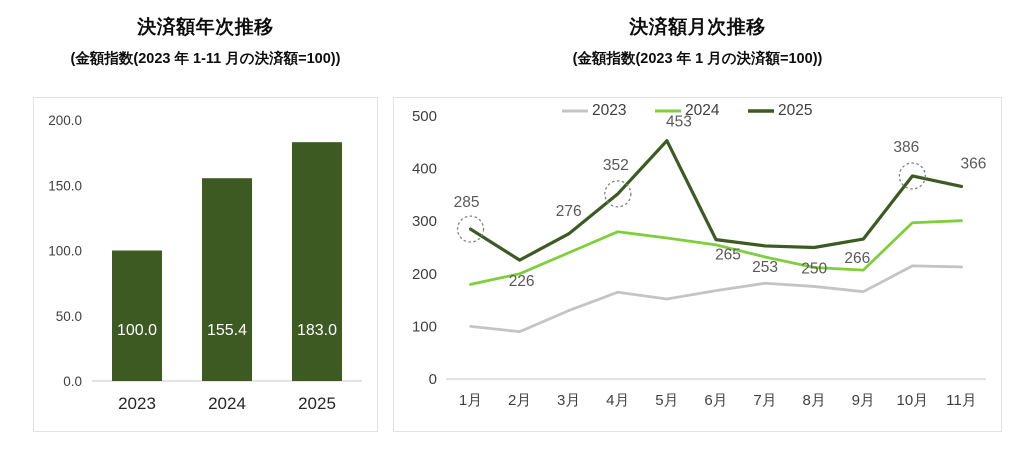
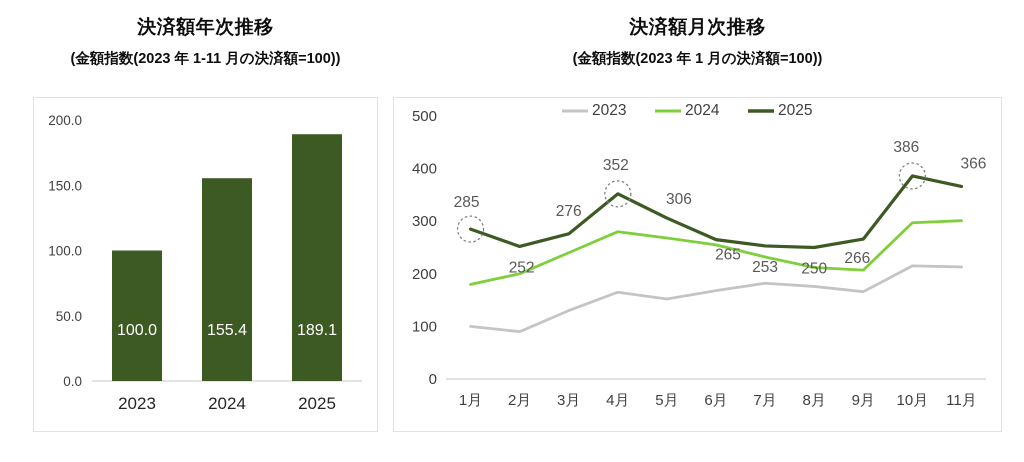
決済額年次推移/2025: 183.0 -> 189.1
決済額月次推移/2025/2月: 226 -> 252
決済額月次推移/2025/5月: 453 -> 306
